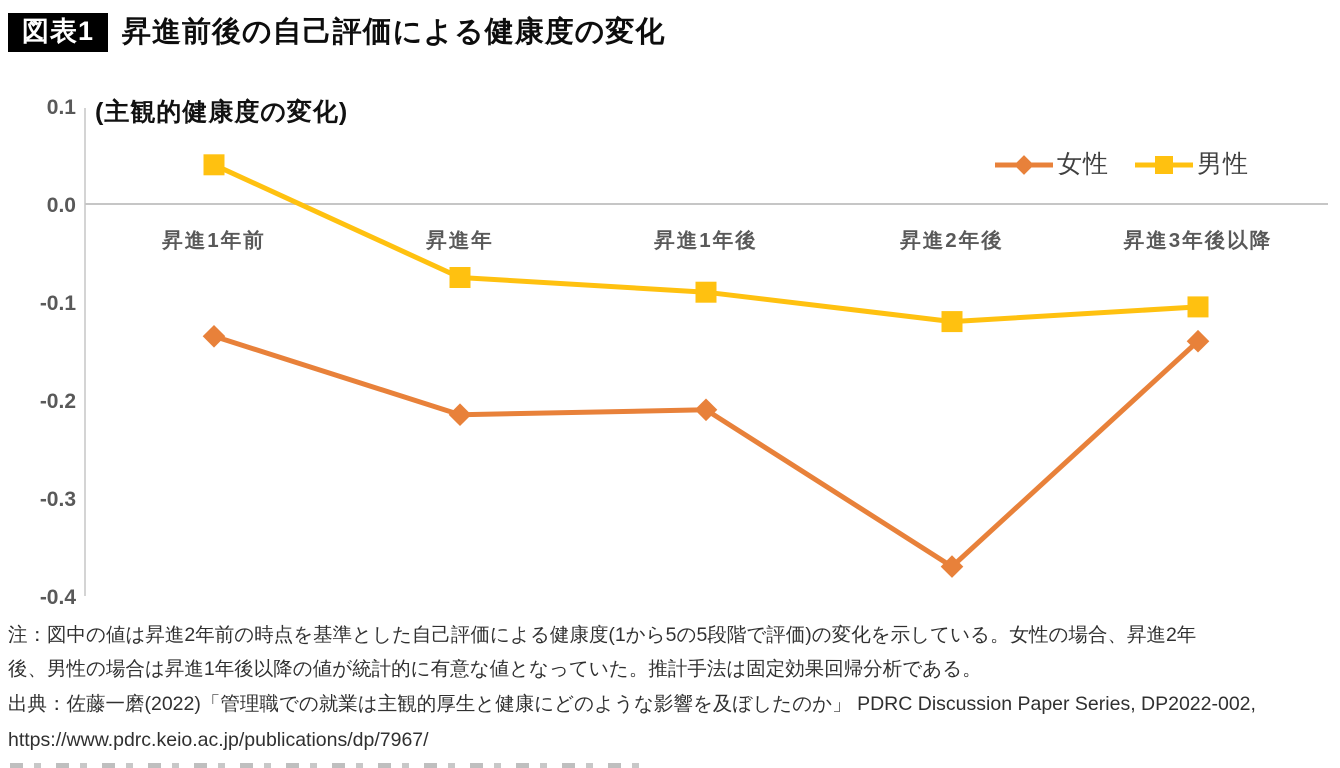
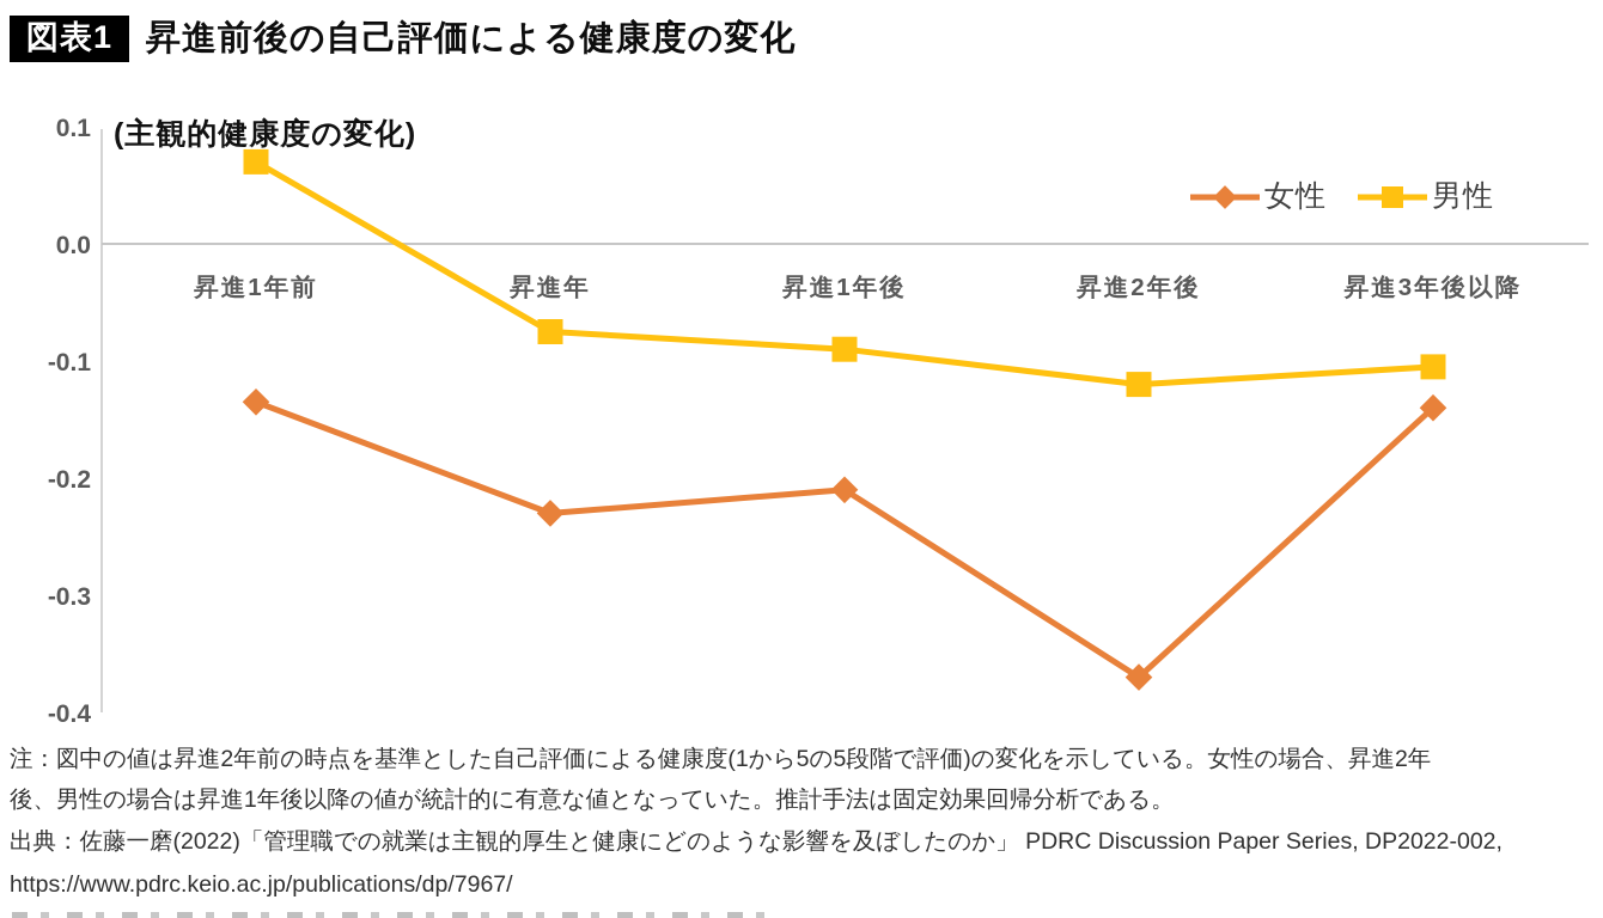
男性/昇進1年前: 0.04 -> 0.07
女性/昇進年: -0.21 -> -0.23
